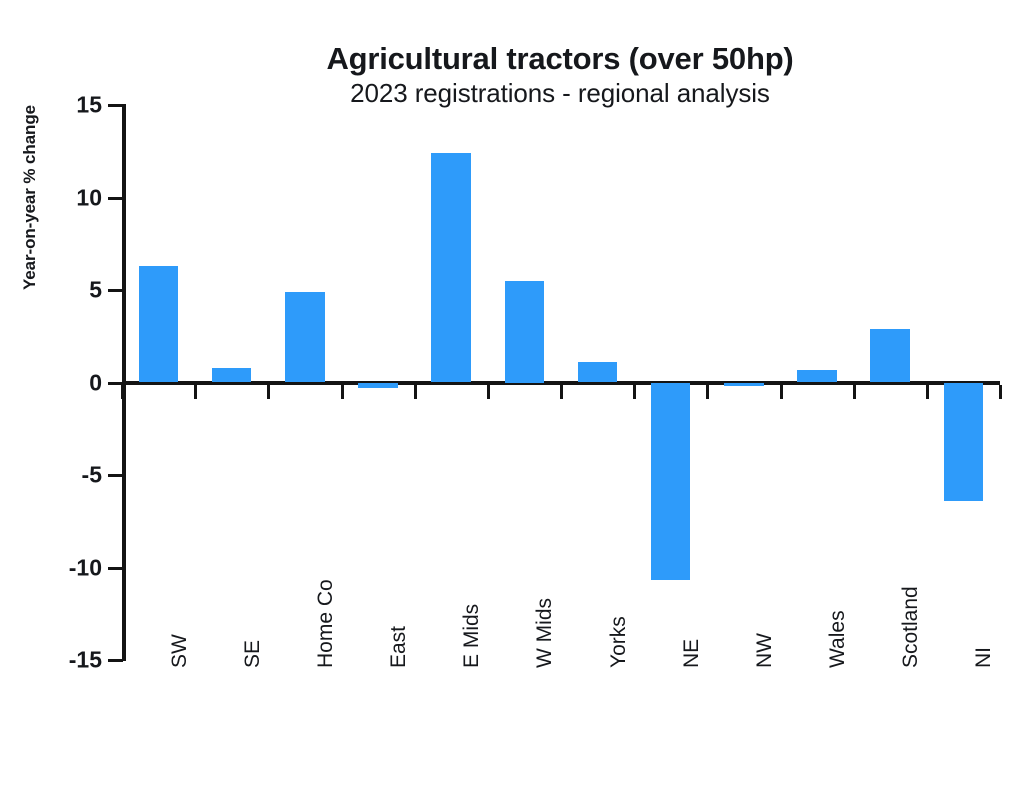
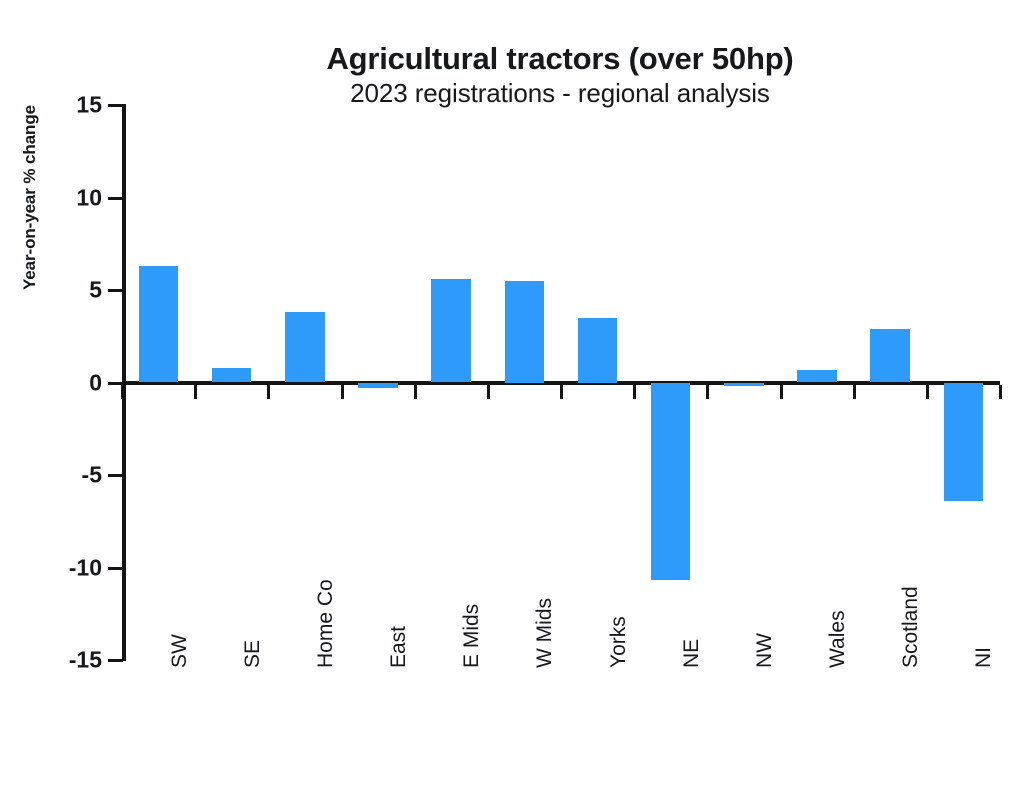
Home Co: 4.9 -> 3.8
E Mids: 12.4 -> 5.6
Yorks: 1.1 -> 3.5
